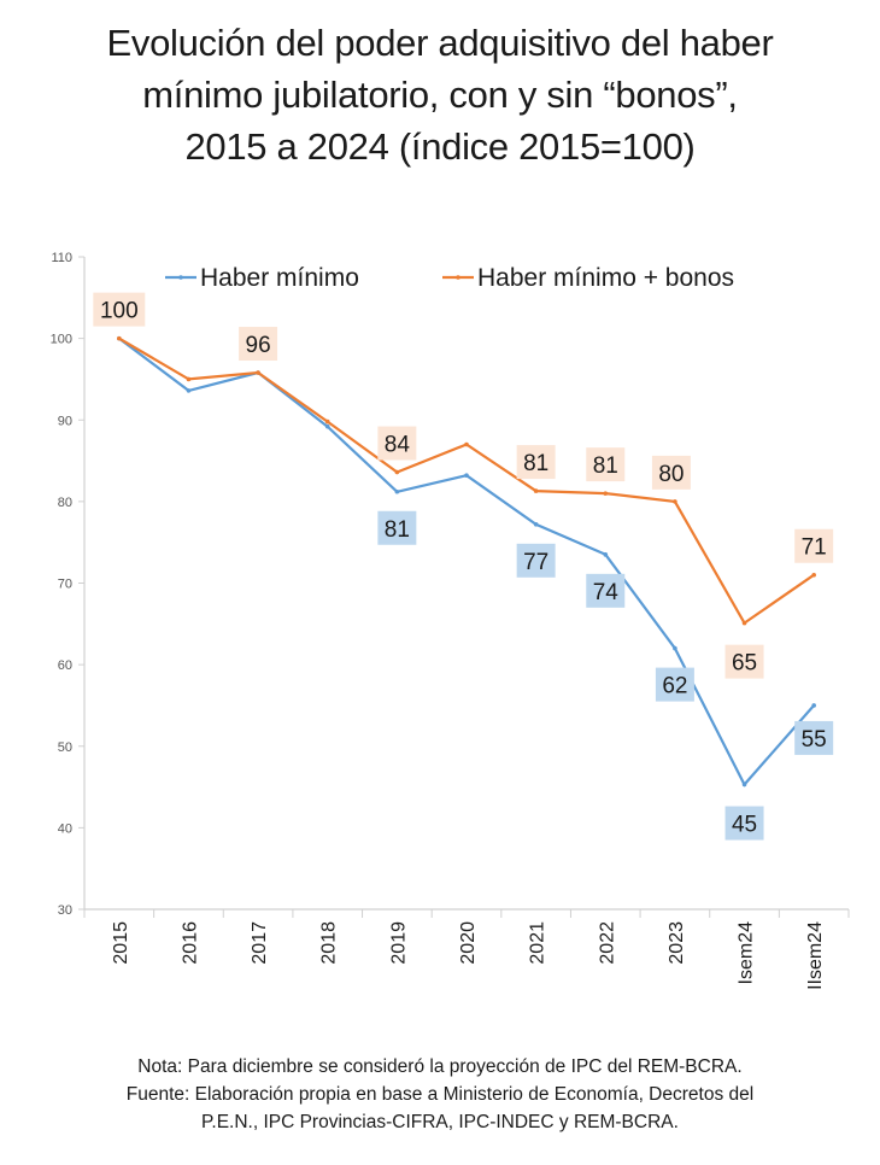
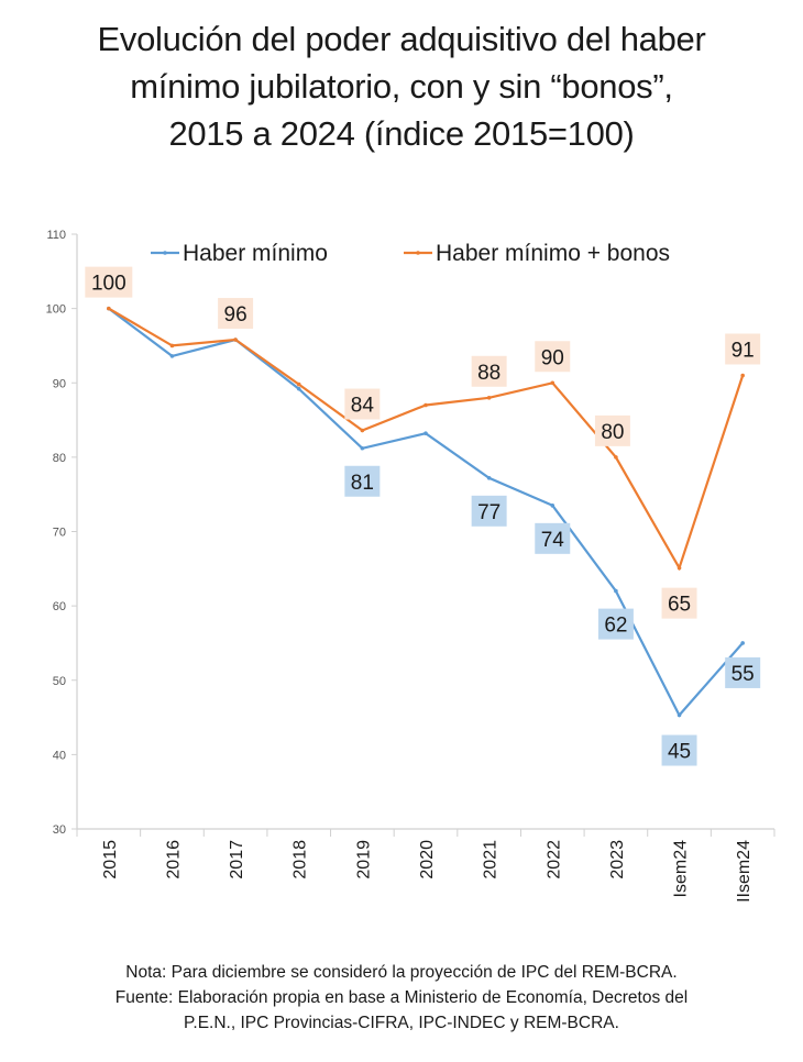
Haber mínimo + bonos/2021: 81 -> 88
Haber mínimo + bonos/2022: 81 -> 90
Haber mínimo + bonos/IIsem24: 71 -> 91
